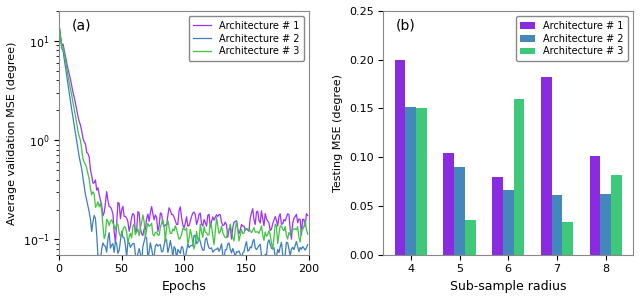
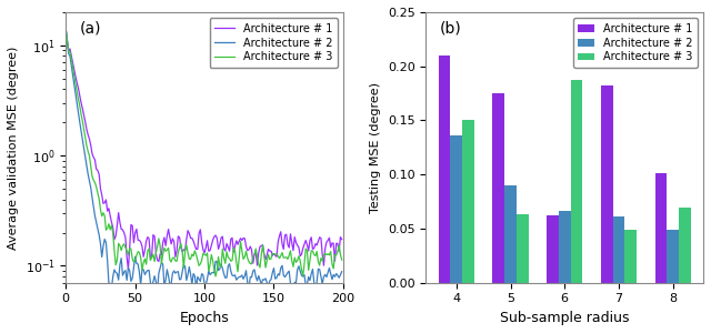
Architecture # 1/4: 0.200 -> 0.210
Architecture # 2/4: 0.152 -> 0.136
Architecture # 1/5: 0.104 -> 0.175
Architecture # 3/5: 0.036 -> 0.063
Architecture # 1/6: 0.080 -> 0.062
Architecture # 3/6: 0.160 -> 0.187
Architecture # 3/7: 0.034 -> 0.049
Architecture # 2/8: 0.062 -> 0.049
Architecture # 3/8: 0.082 -> 0.070
